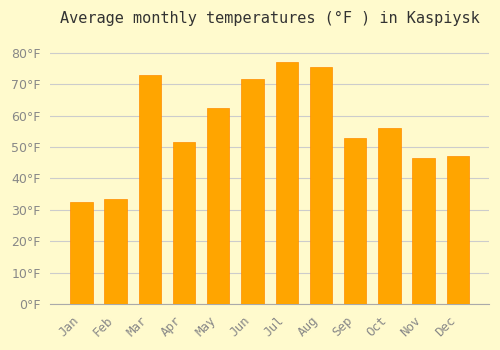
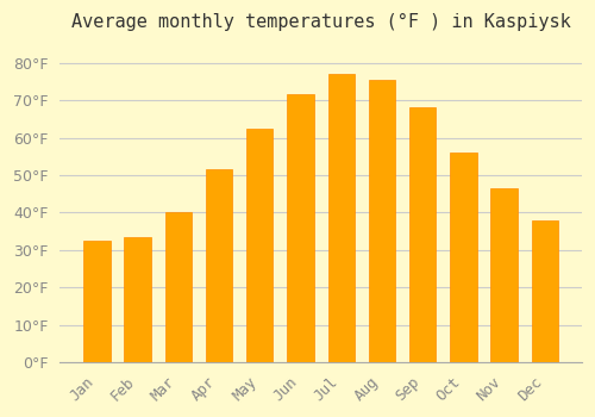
Mar: 73.0°F -> 40.0°F
Sep: 53.0°F -> 68.0°F
Dec: 47.0°F -> 38.0°F
